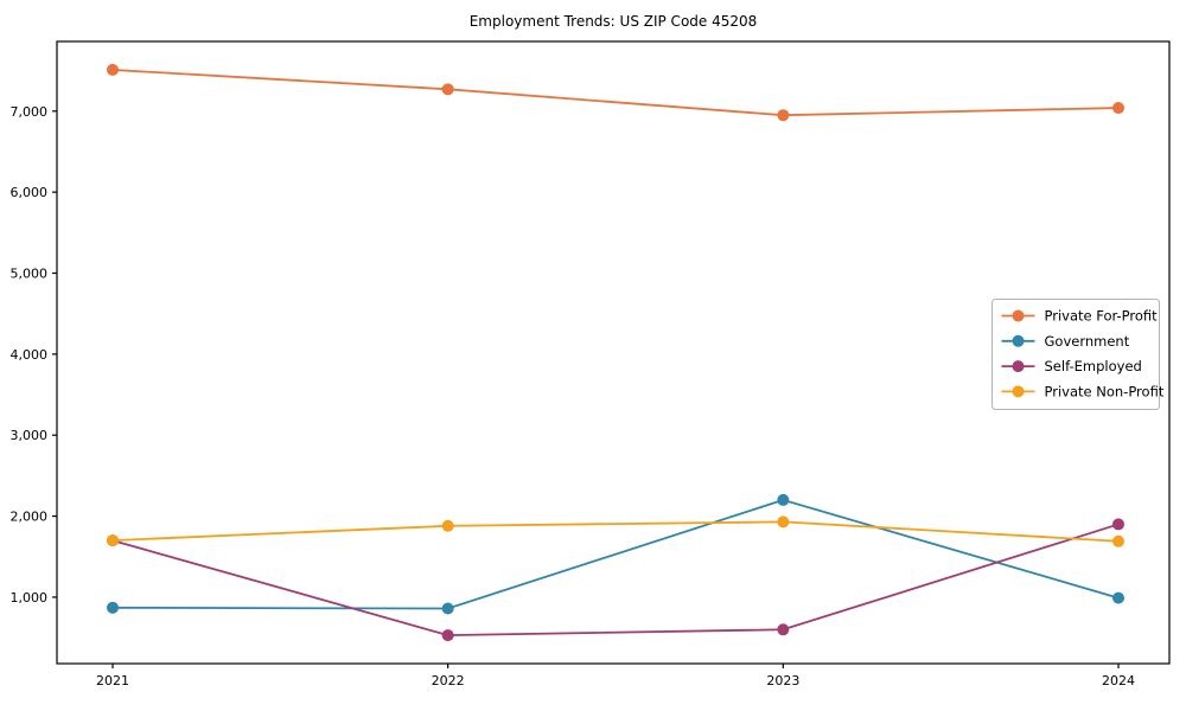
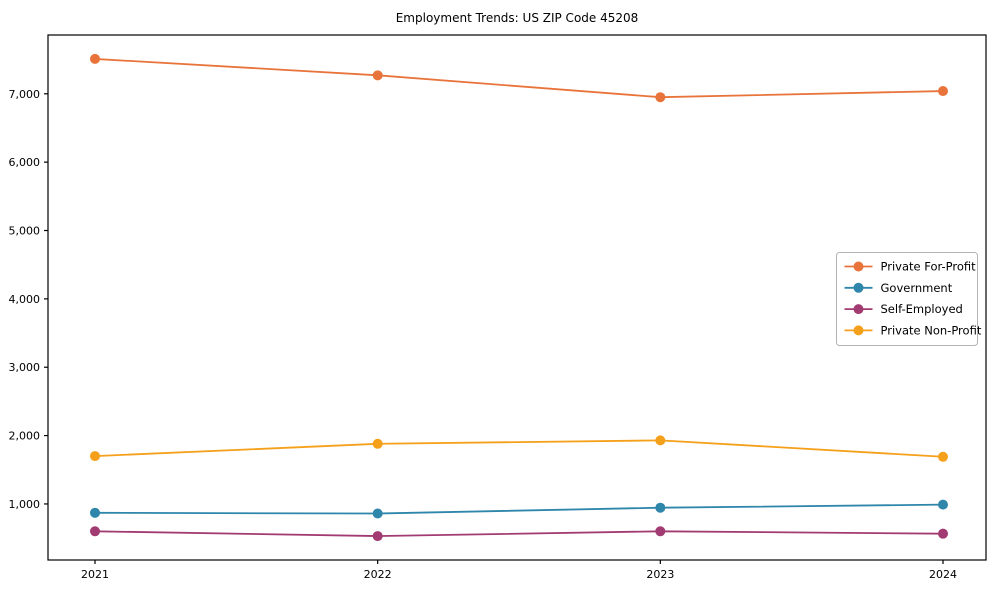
Self-Employed/2021: 1700 -> 600
Government/2023: 2200 -> 900
Self-Employed/2024: 1900 -> 600
